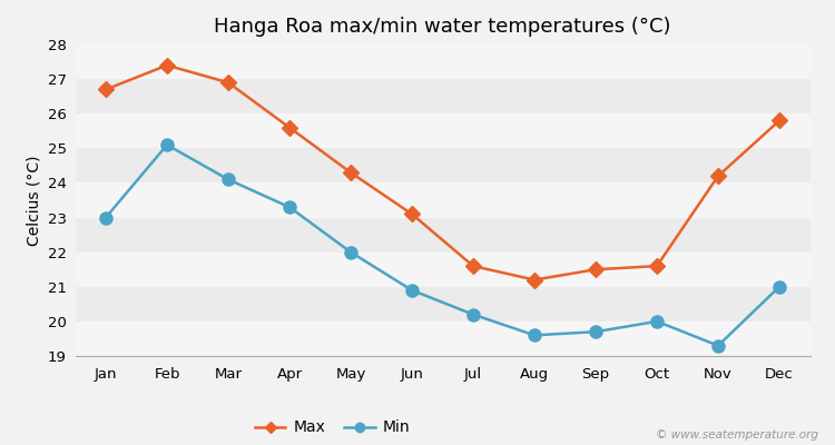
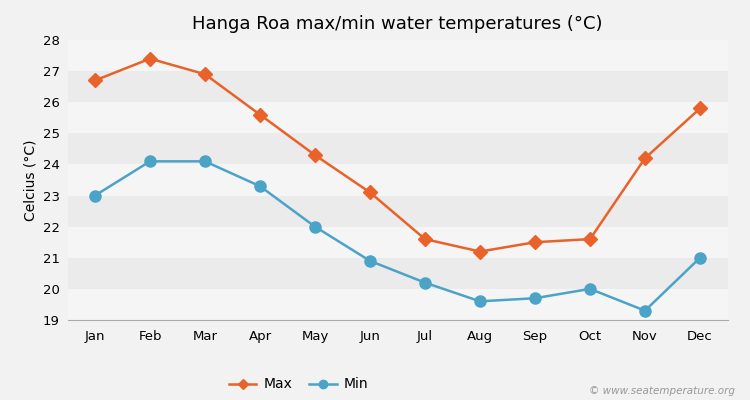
Min/Feb: 25.1 -> 24.1
